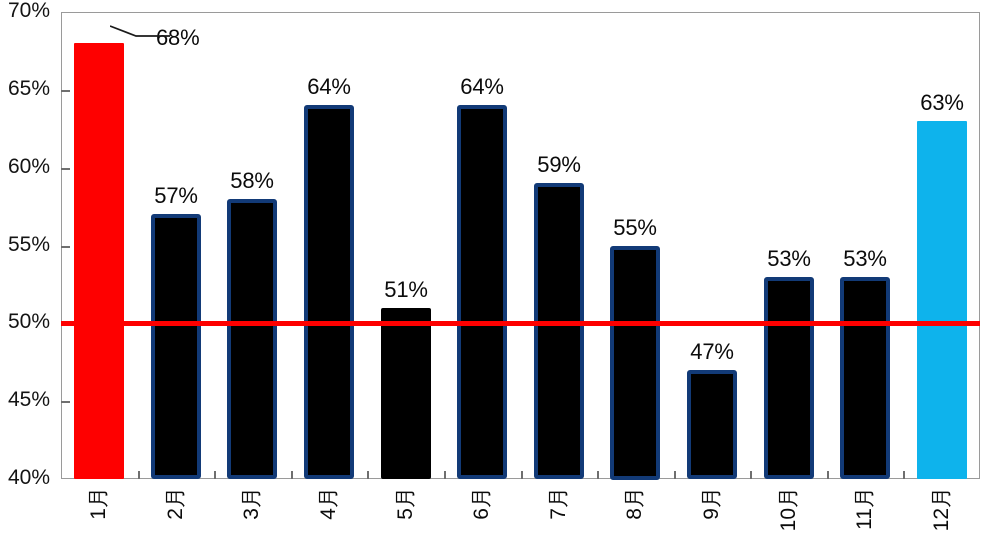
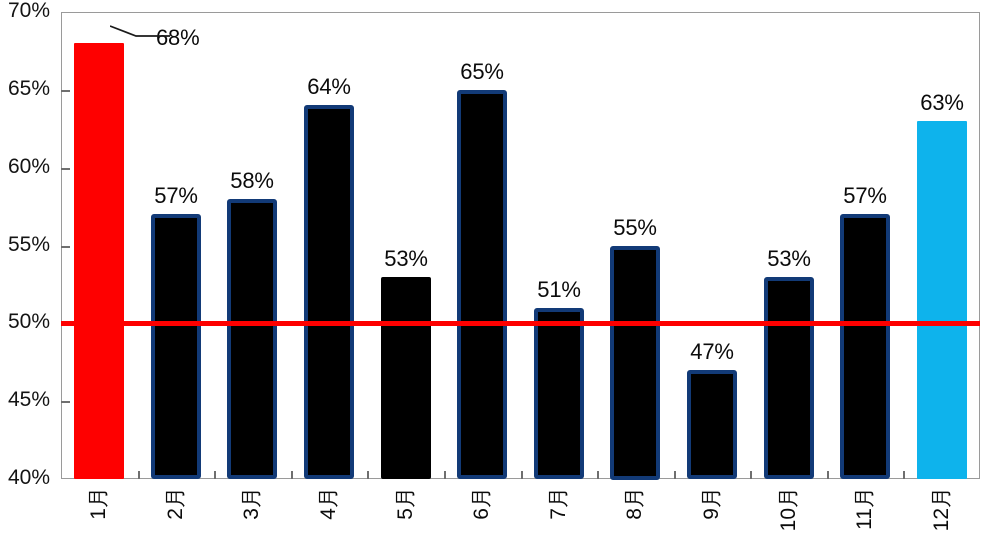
5月: 51% -> 53%
6月: 64% -> 65%
7月: 59% -> 51%
11月: 53% -> 57%
